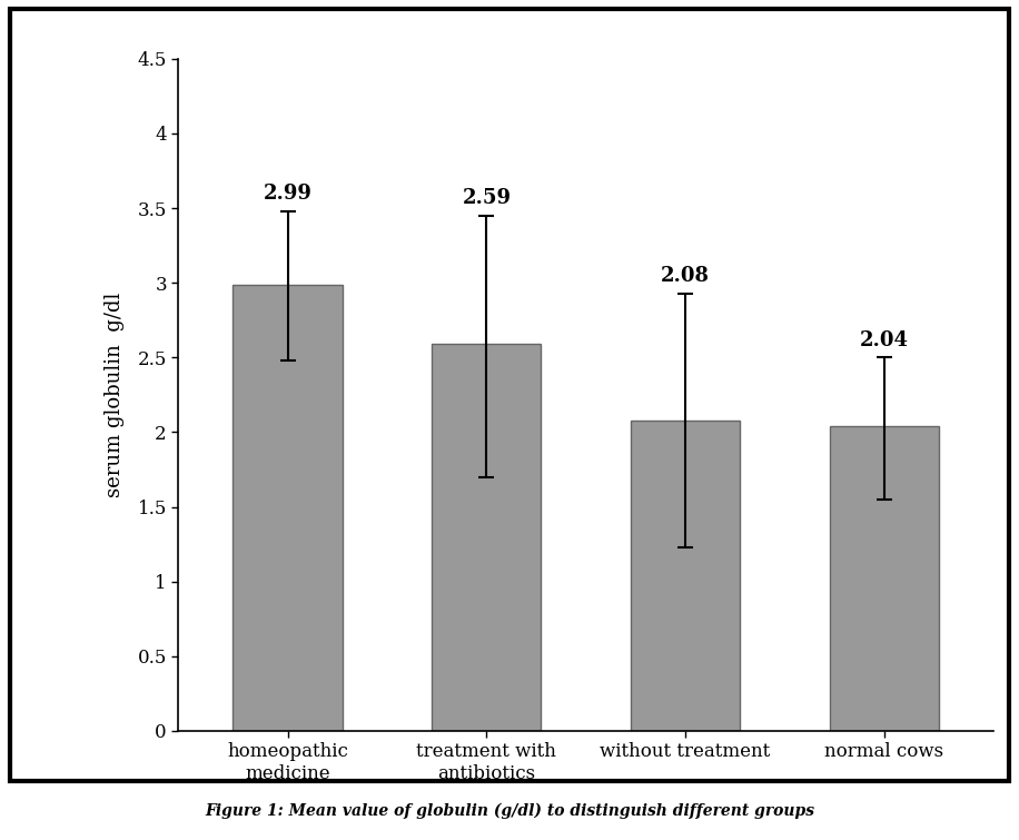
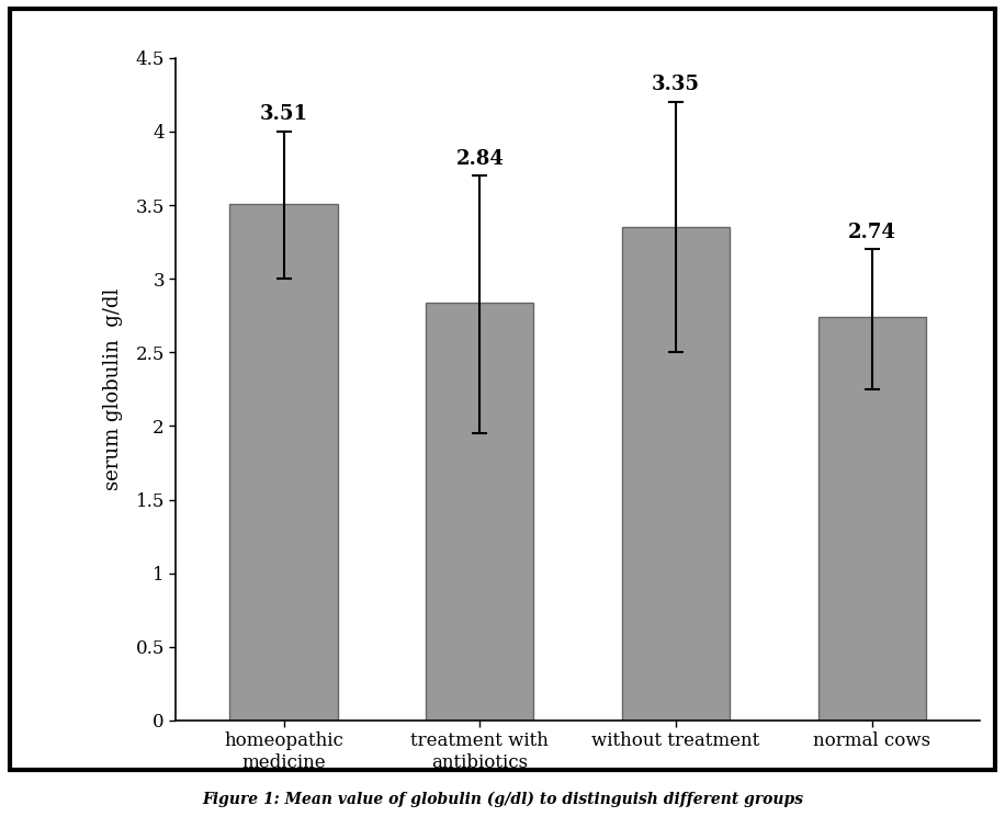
homeopathic medicine: 2.99 -> 3.51
treatment with antibiotics: 2.59 -> 2.84
without treatment: 2.08 -> 3.35
normal cows: 2.04 -> 2.74
